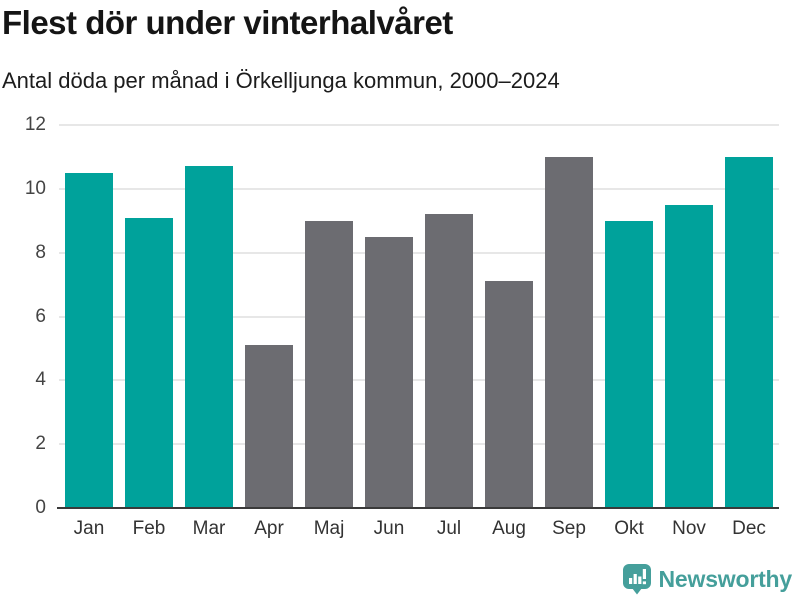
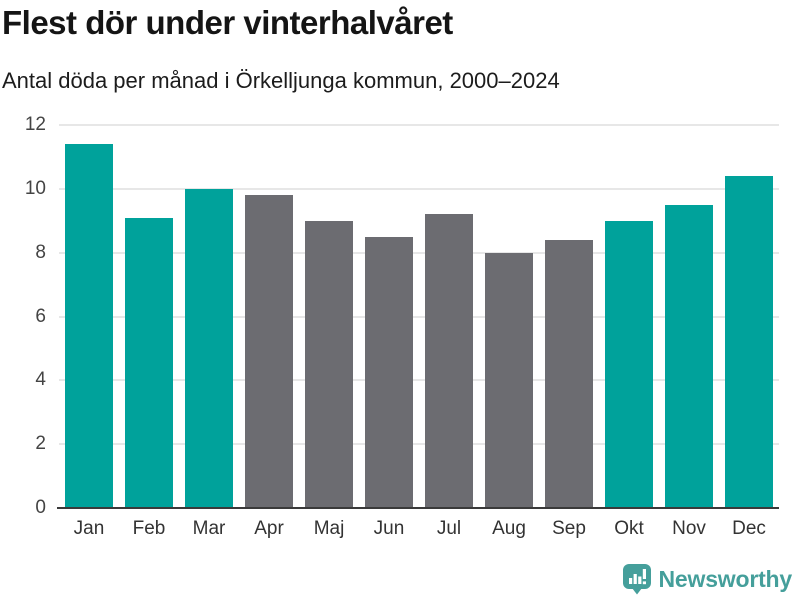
Jan: 10.5 -> 11.4
Mar: 10.7 -> 10.0
Apr: 5.1 -> 9.8
Aug: 7.1 -> 8.0
Sep: 11.0 -> 8.4
Dec: 11.0 -> 10.4
